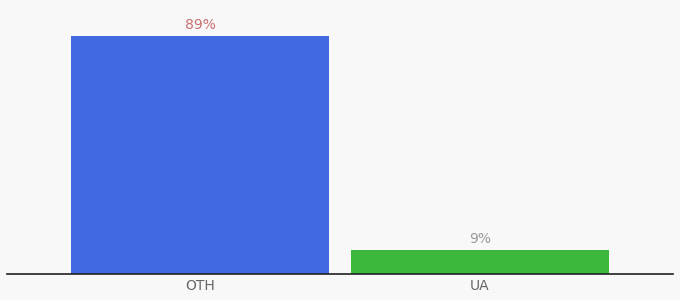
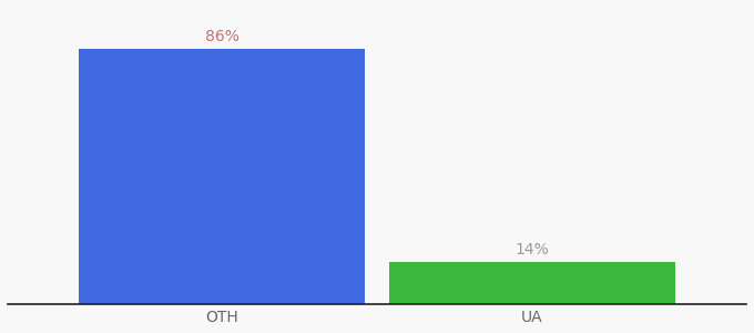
OTH: 89% -> 86%
UA: 9% -> 14%
